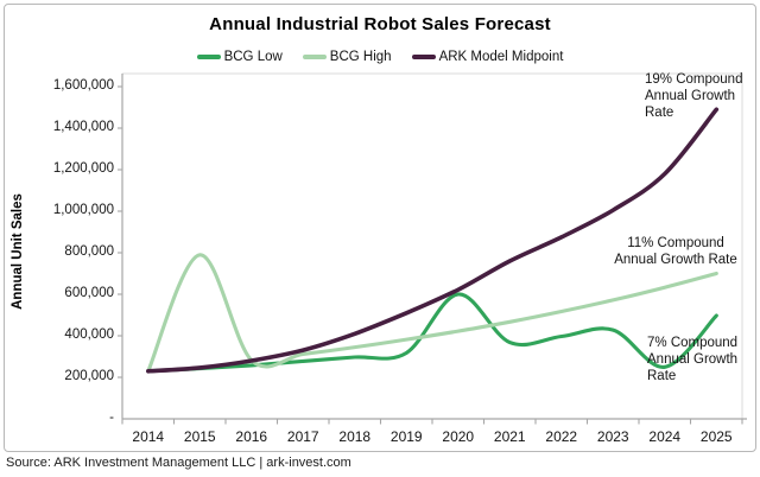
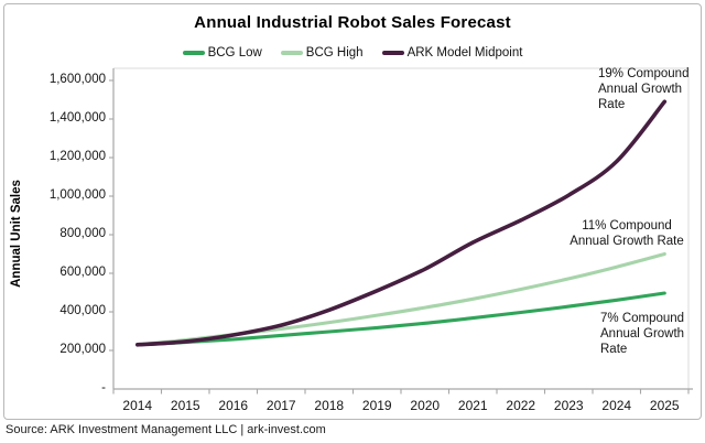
BCG High/2015: 790000 -> 250000
BCG Low/2020: 600000 -> 340000
BCG Low/2024: 250000 -> 460000
